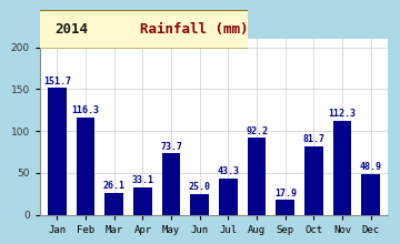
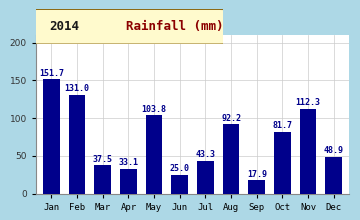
Feb: 116.3 -> 131.0
Mar: 26.1 -> 37.5
May: 73.7 -> 103.8
